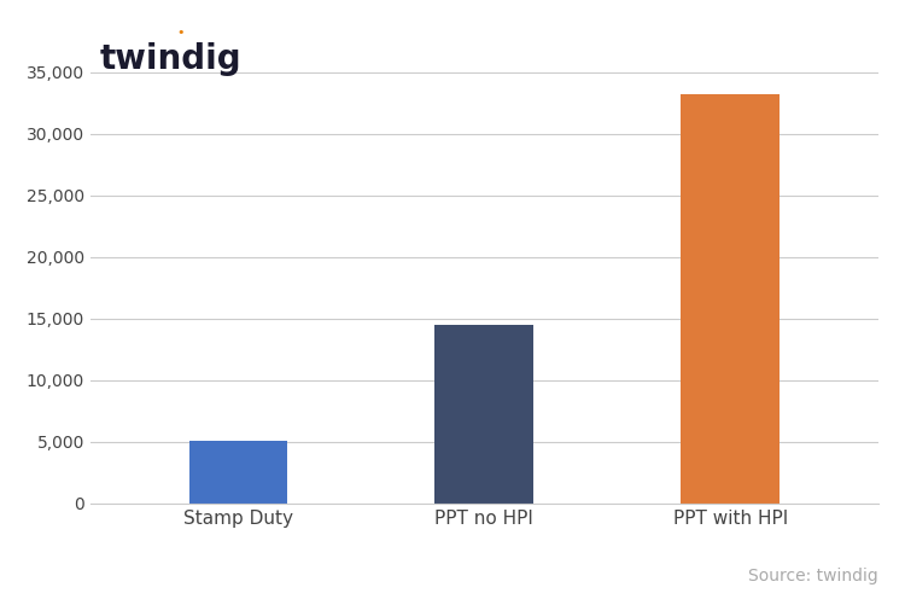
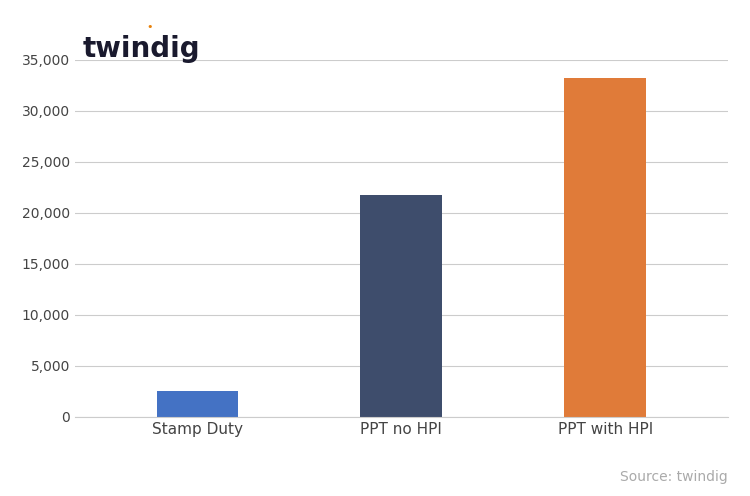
Stamp Duty: 5,100 -> 2,500
PPT no HPI: 14,500 -> 21,700
